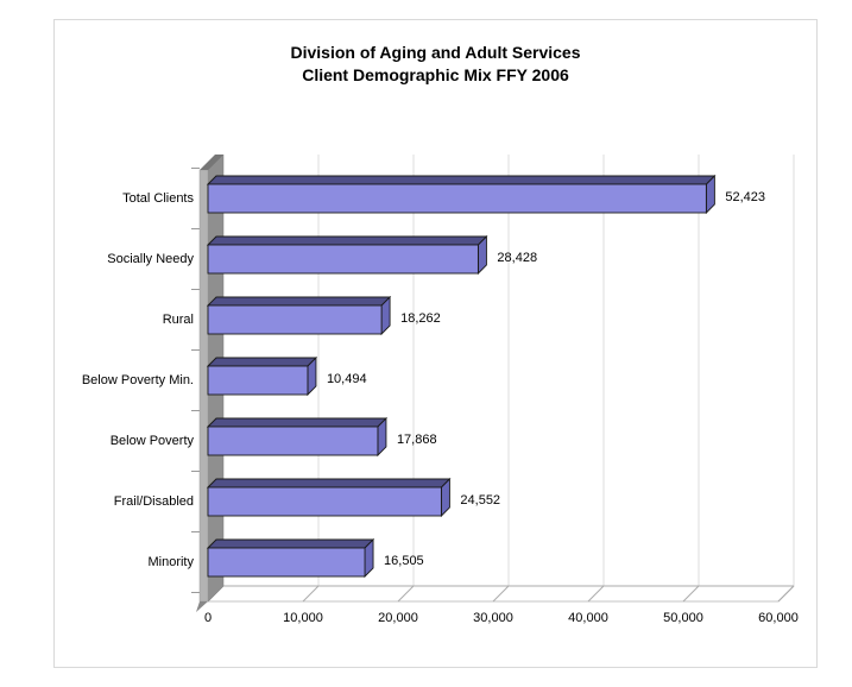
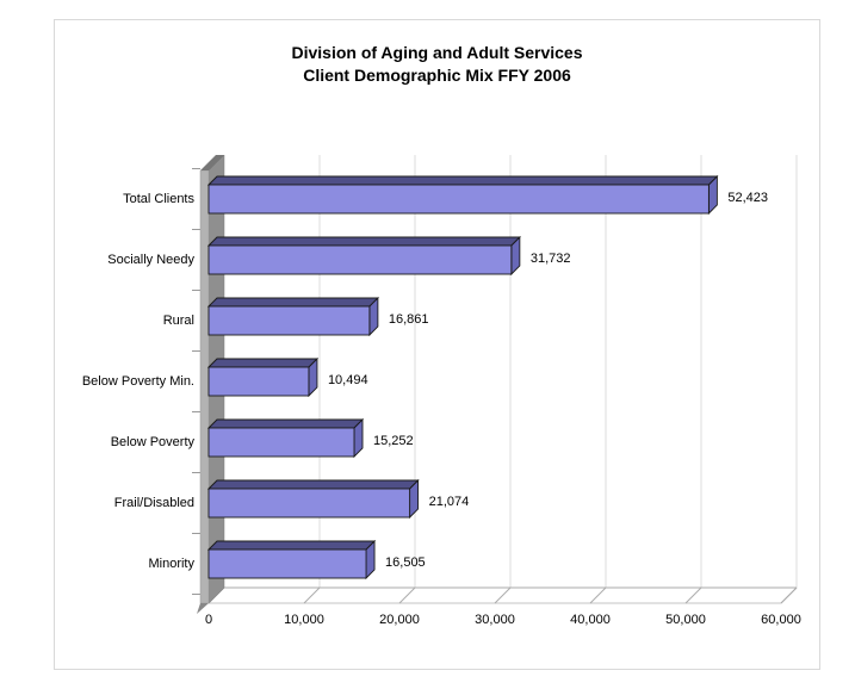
Socially Needy: 28,428 -> 31,732
Rural: 18,262 -> 16,861
Below Poverty: 17,868 -> 15,252
Frail/Disabled: 24,552 -> 21,074
